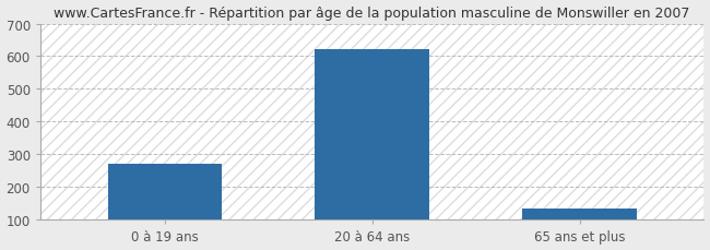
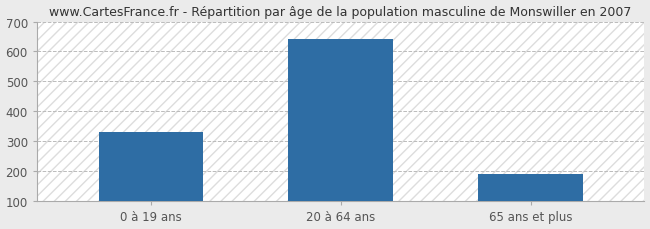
0 à 19 ans: 270 -> 330
20 à 64 ans: 620 -> 640
65 ans et plus: 135 -> 190
